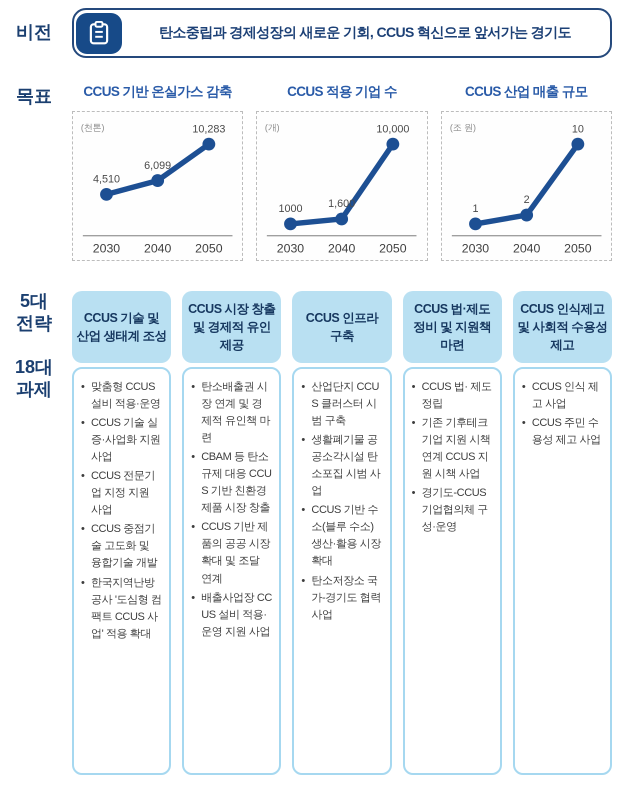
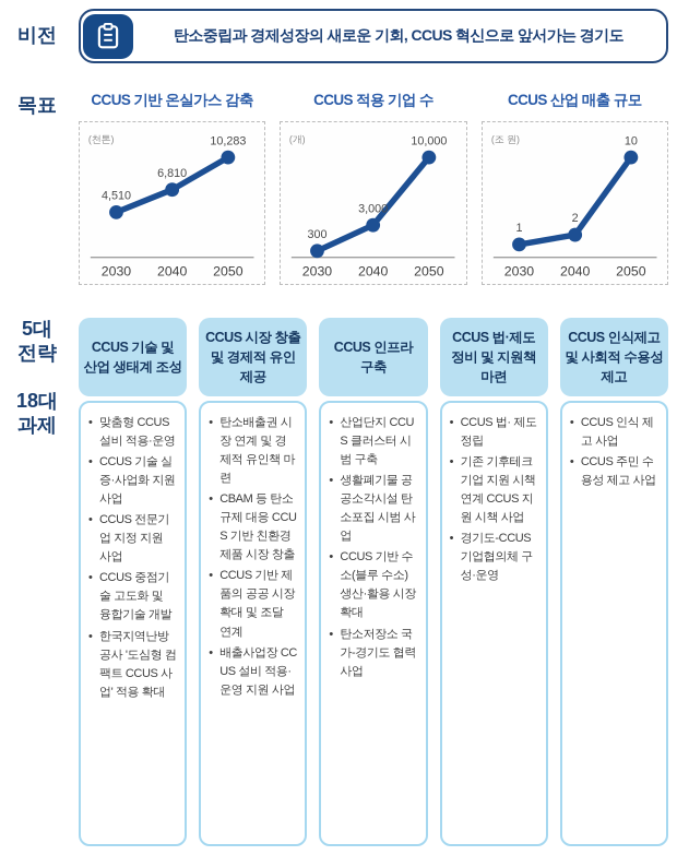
CCUS 기반 온실가스 감축/2040: 6,099 -> 6,810
CCUS 적용 기업 수/2030: 1000 -> 300
CCUS 적용 기업 수/2040: 1,600 -> 3,000
